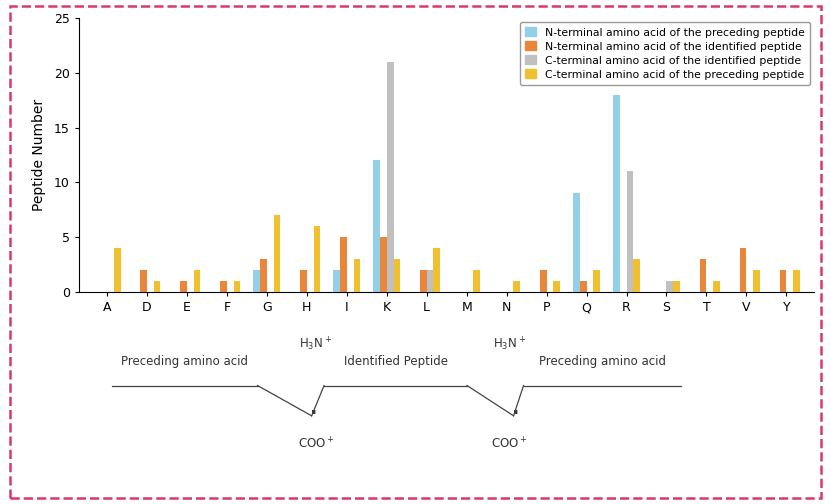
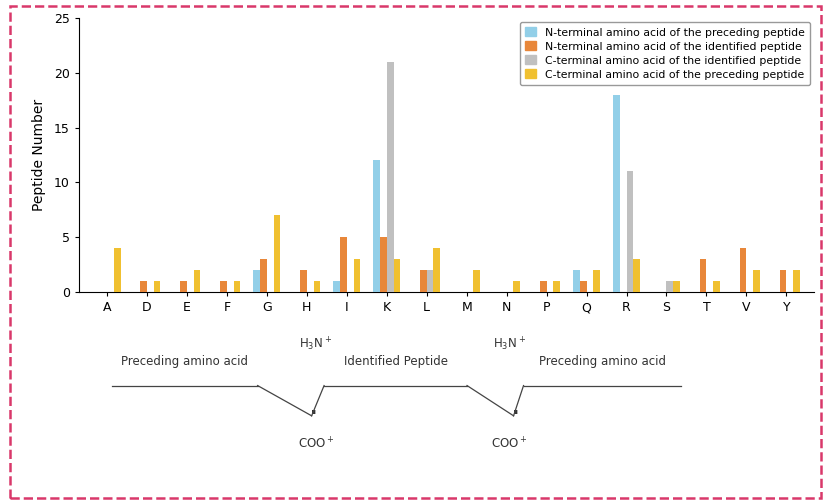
N-terminal amino acid of the identified peptide/D: 2 -> 1
C-terminal amino acid of the preceding peptide/H: 6 -> 1
N-terminal amino acid of the preceding peptide/I: 2 -> 1
N-terminal amino acid of the identified peptide/P: 2 -> 1
N-terminal amino acid of the preceding peptide/Q: 9 -> 2
